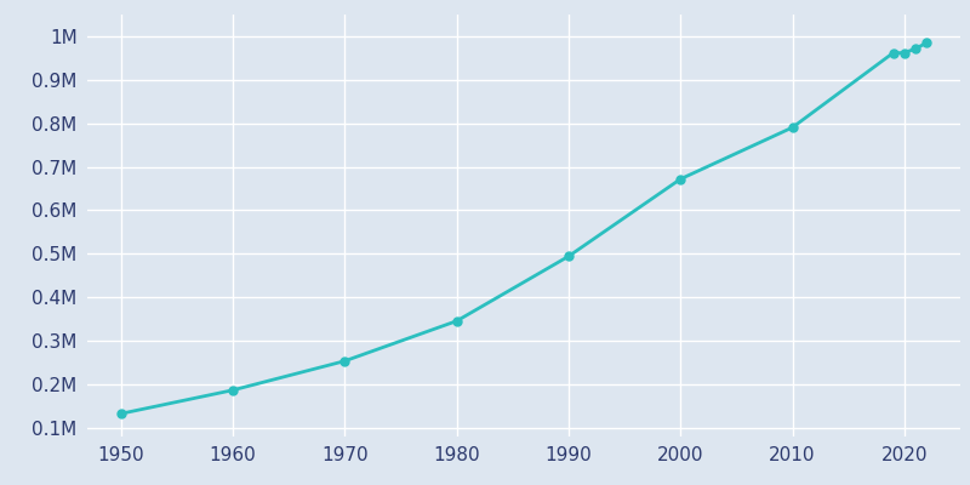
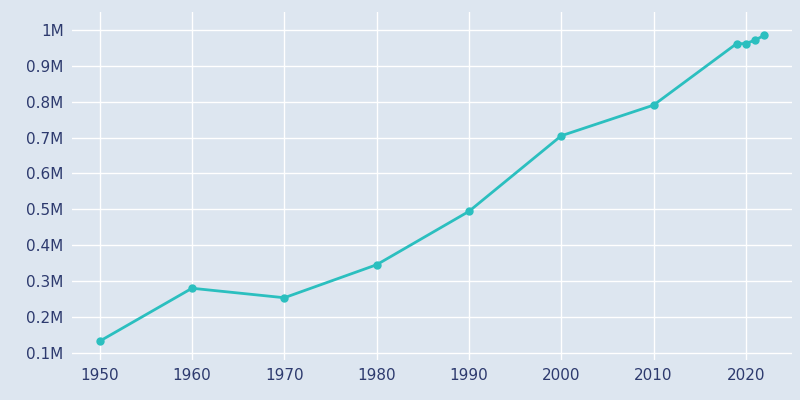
1960: 0.187M -> 0.280M
2000: 0.672M -> 0.705M
